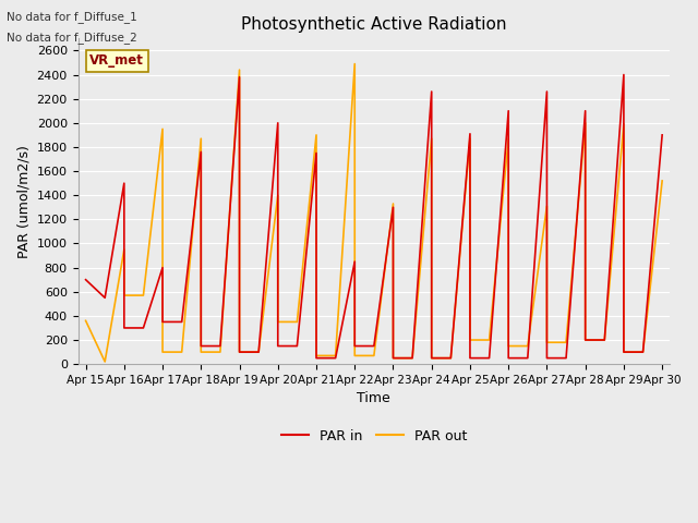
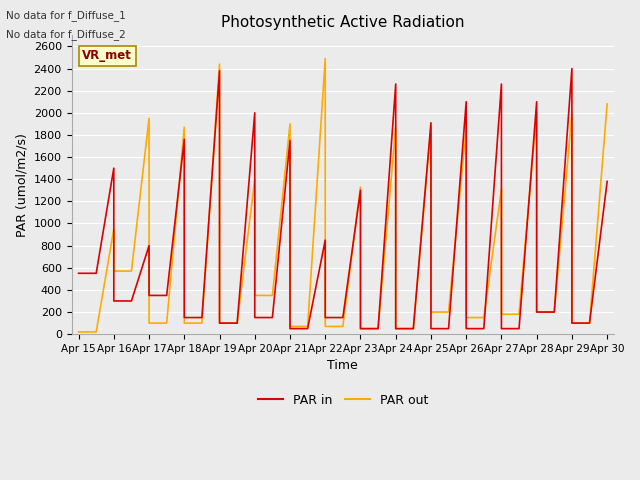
PAR in/Apr 15: 700 -> 550
PAR out/Apr 15: 360 -> 20
PAR in/Apr 30: 1900 -> 1380
PAR out/Apr 30: 1520 -> 2080
